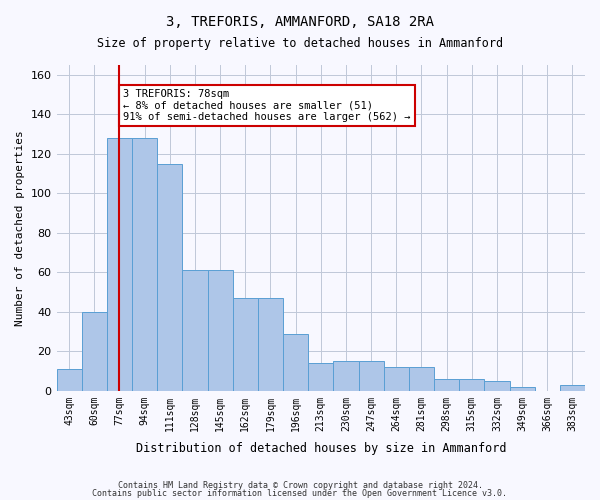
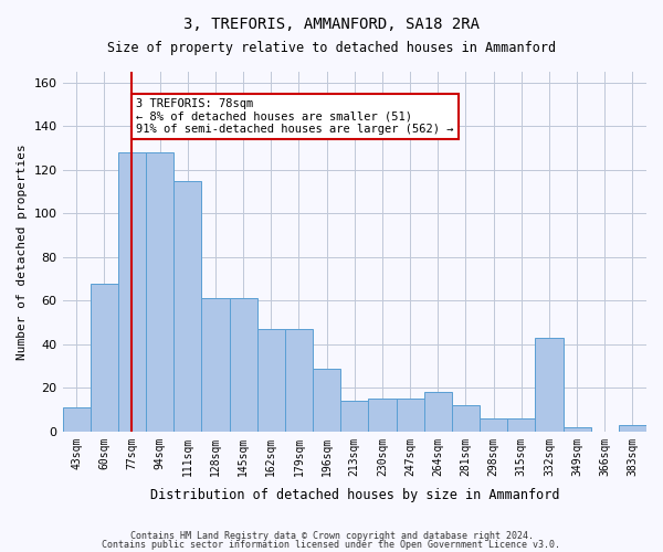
60sqm: 40 -> 68
264sqm: 12 -> 18
332sqm: 5 -> 43
